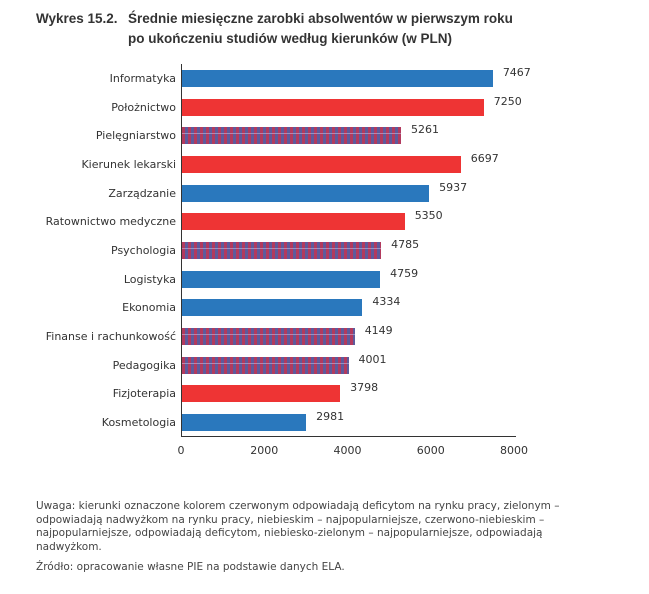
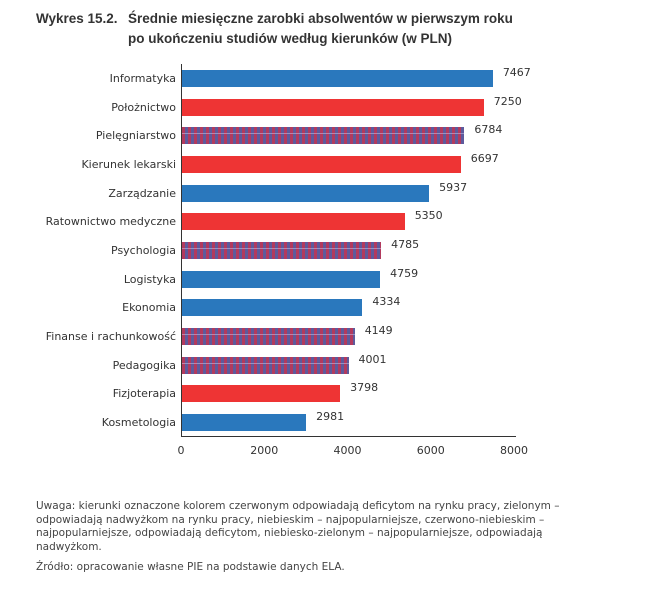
Pielęgniarstwo: 5261 -> 6784
